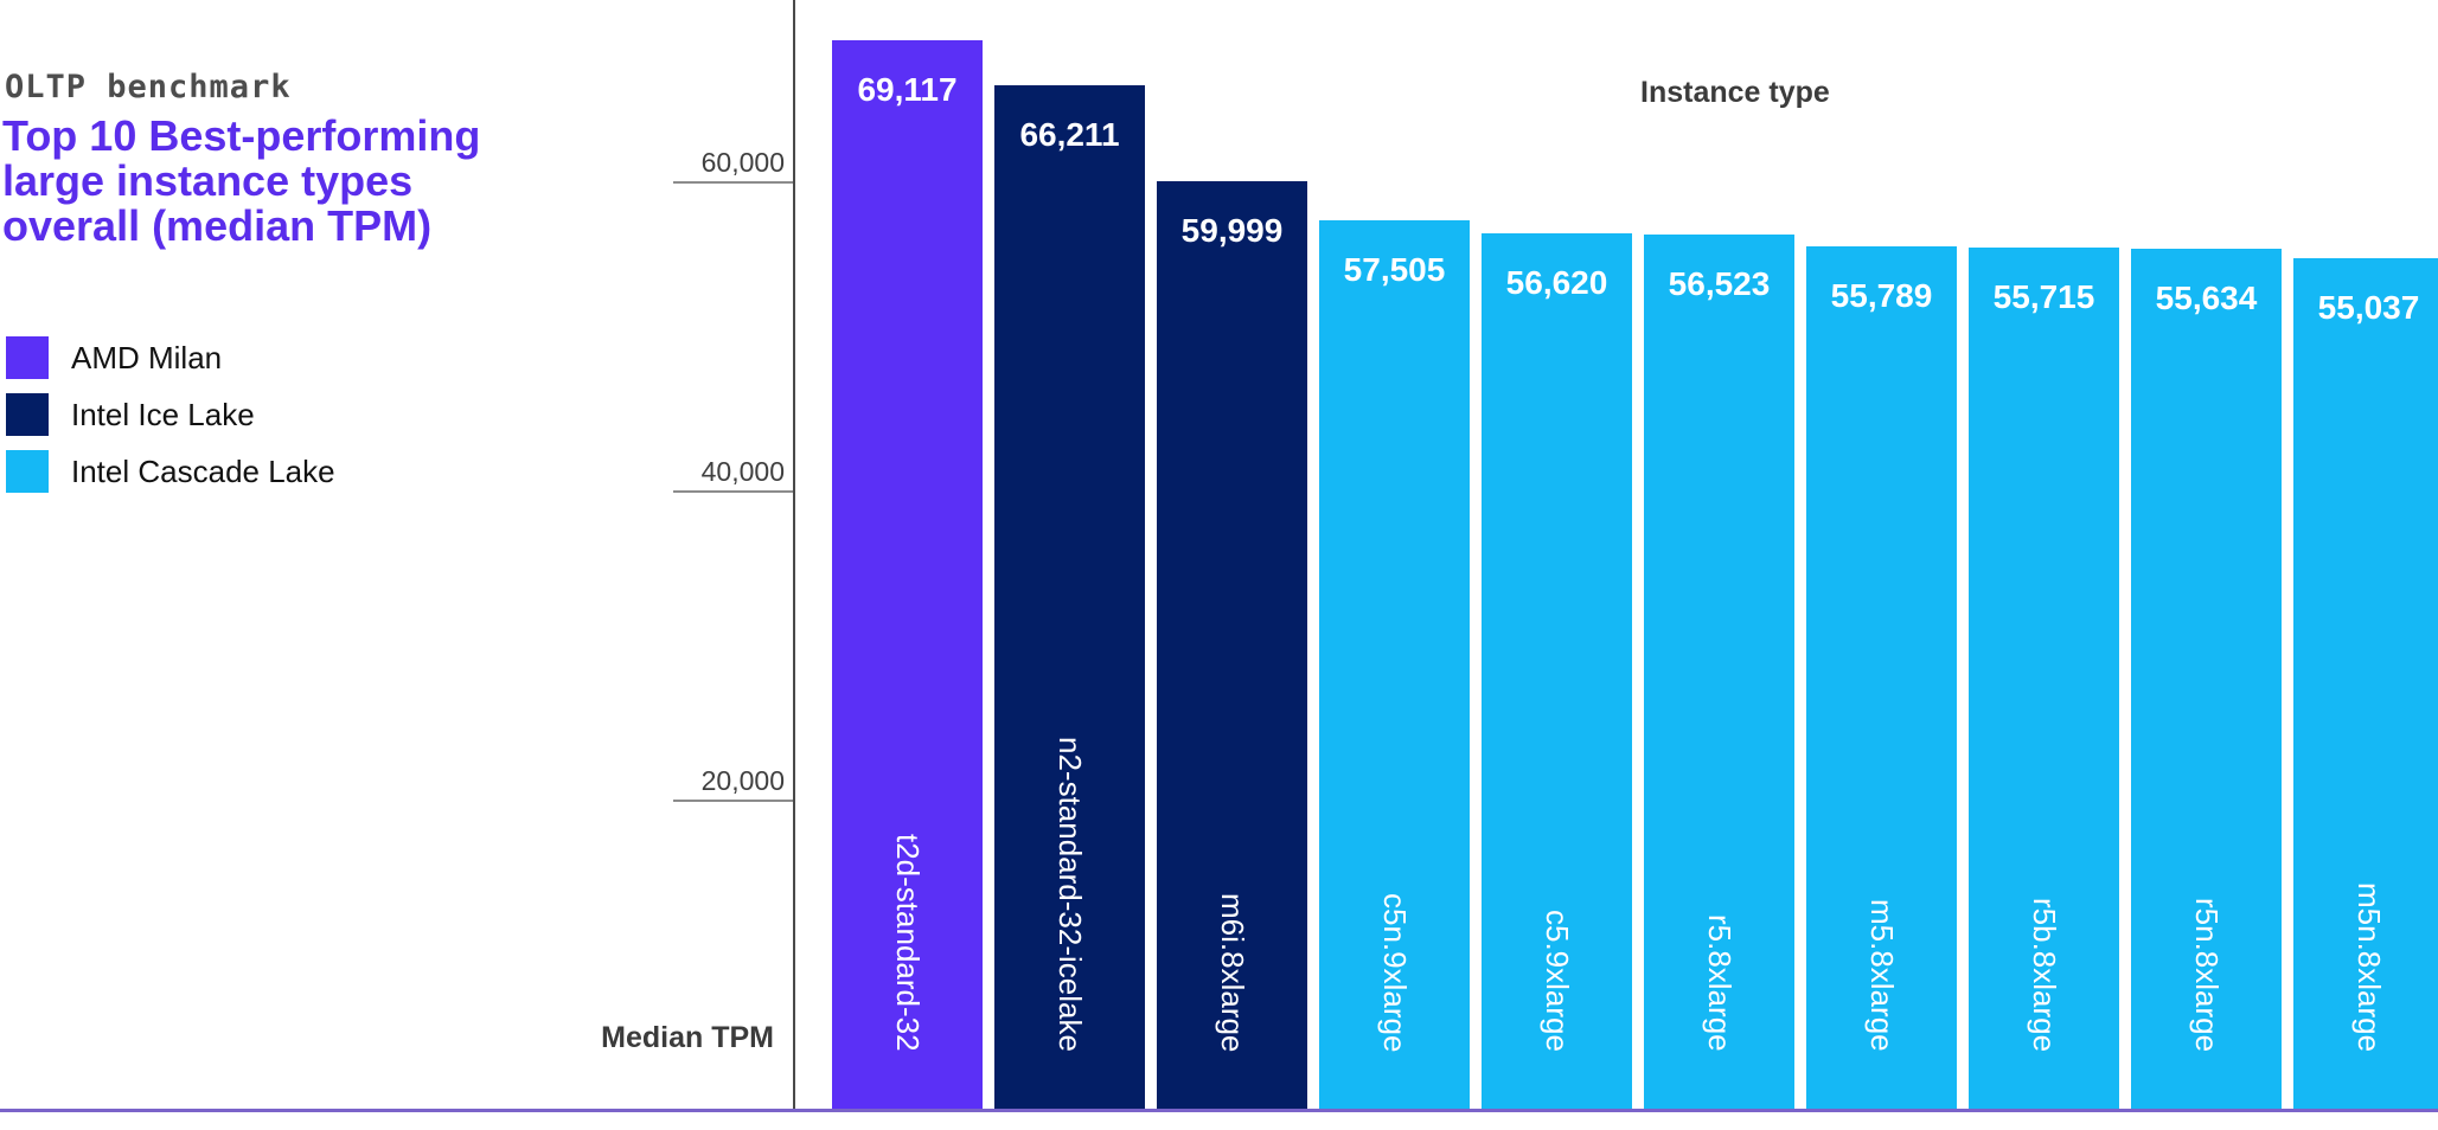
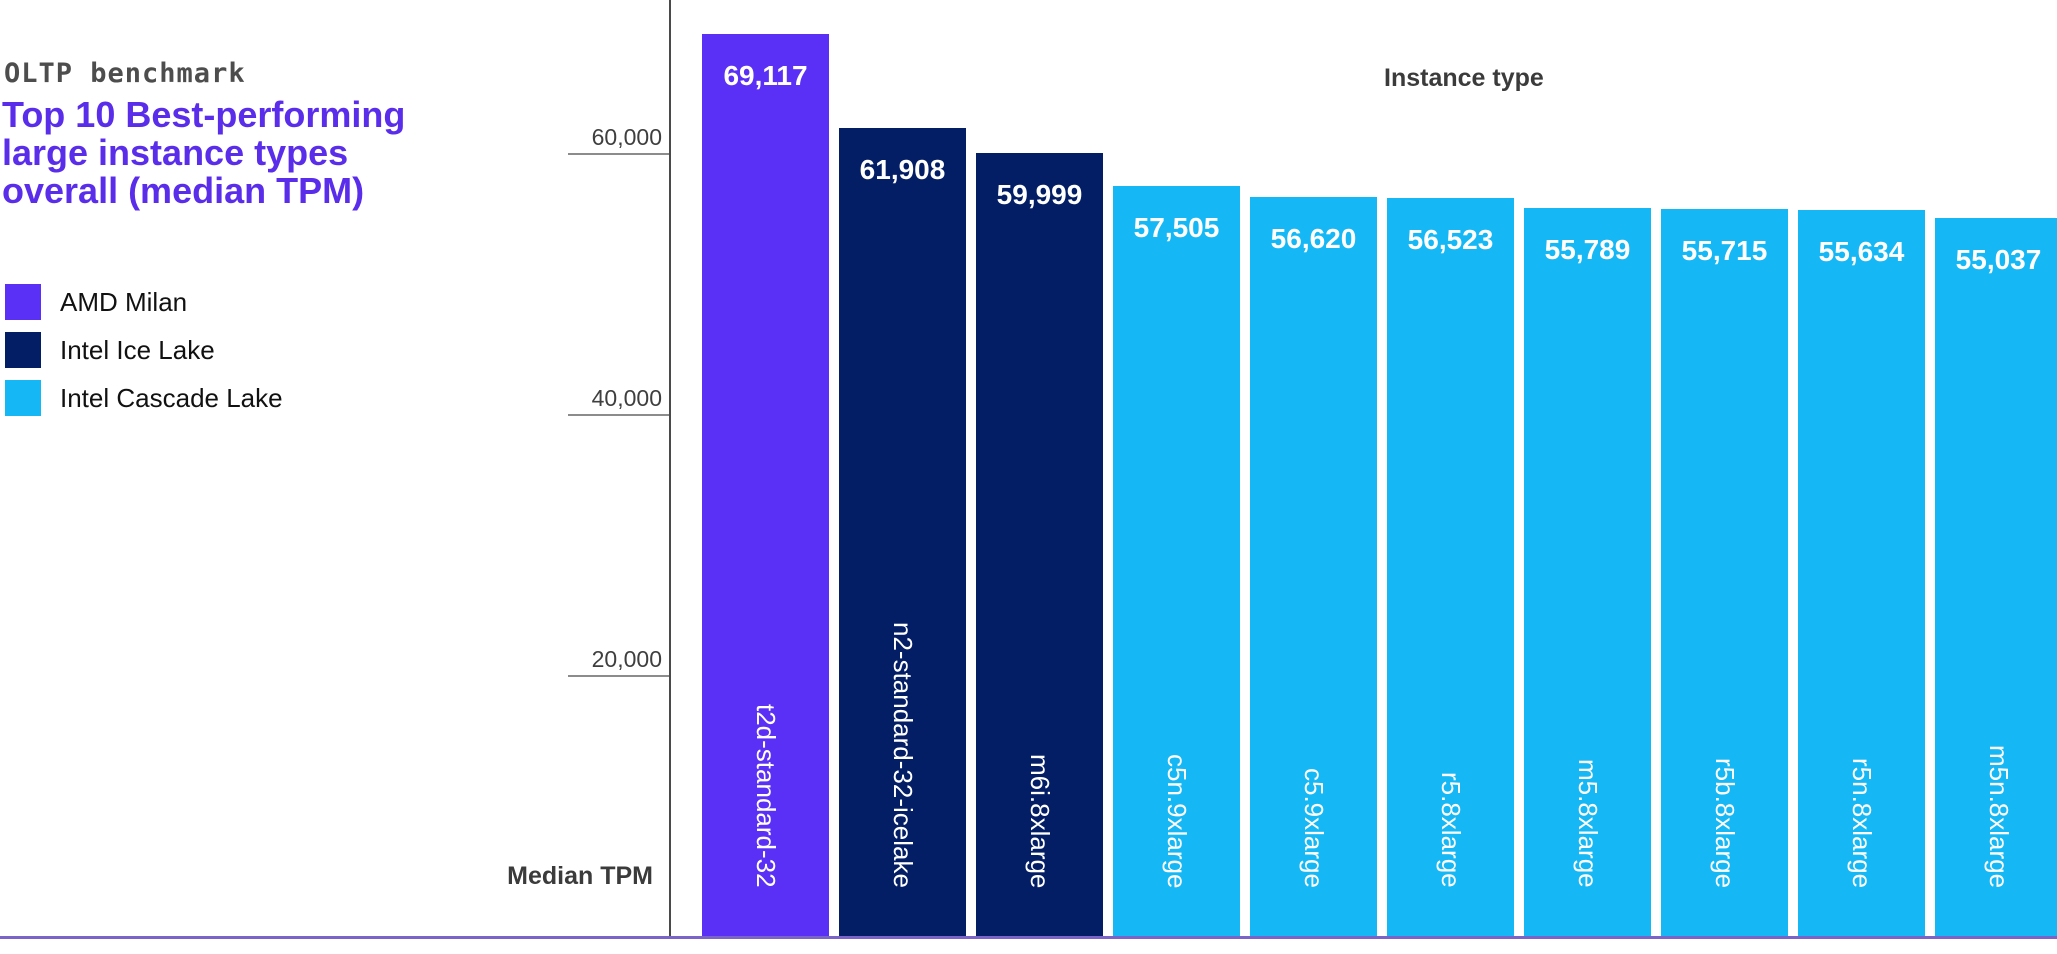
n2-standard-32-icelake: 66,211 -> 61,908
